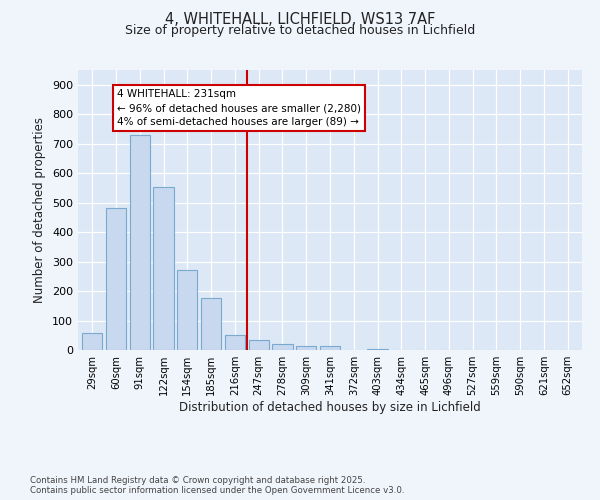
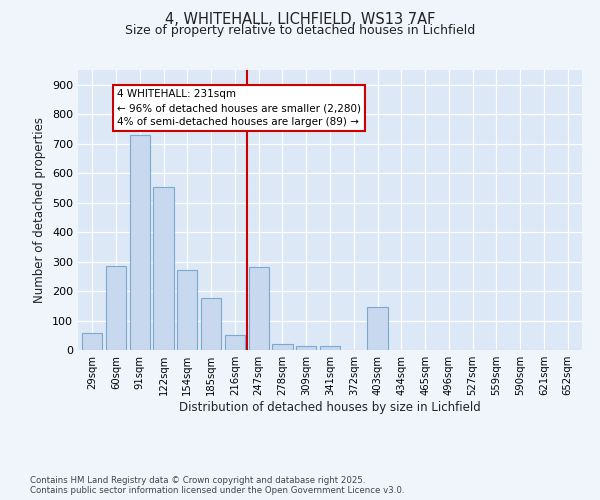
60sqm: 483 -> 285
247sqm: 33 -> 280
403sqm: 5 -> 145
